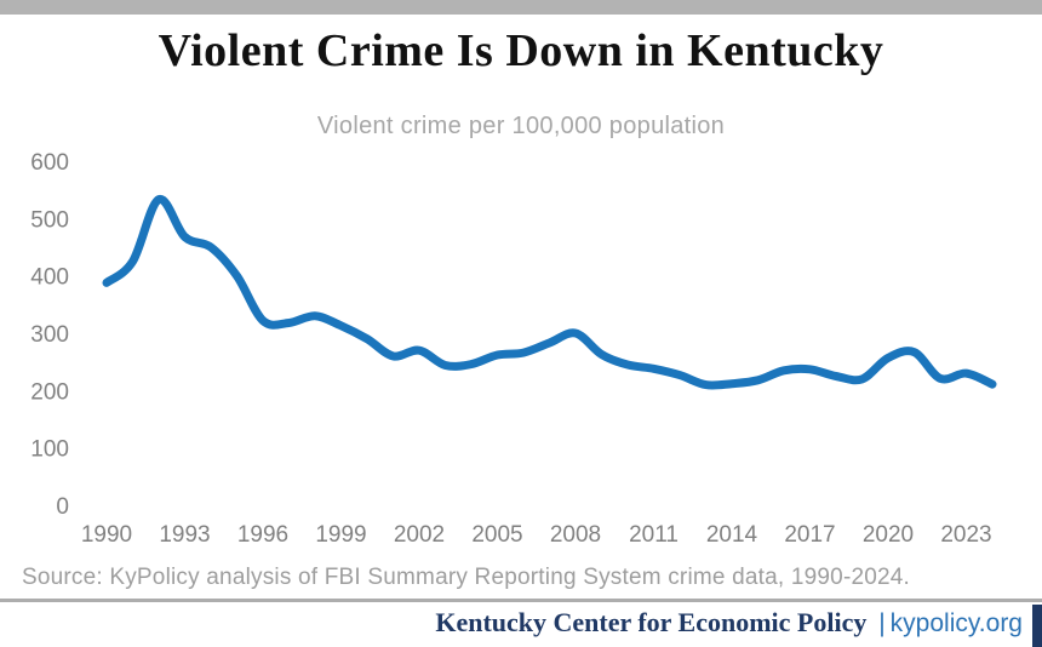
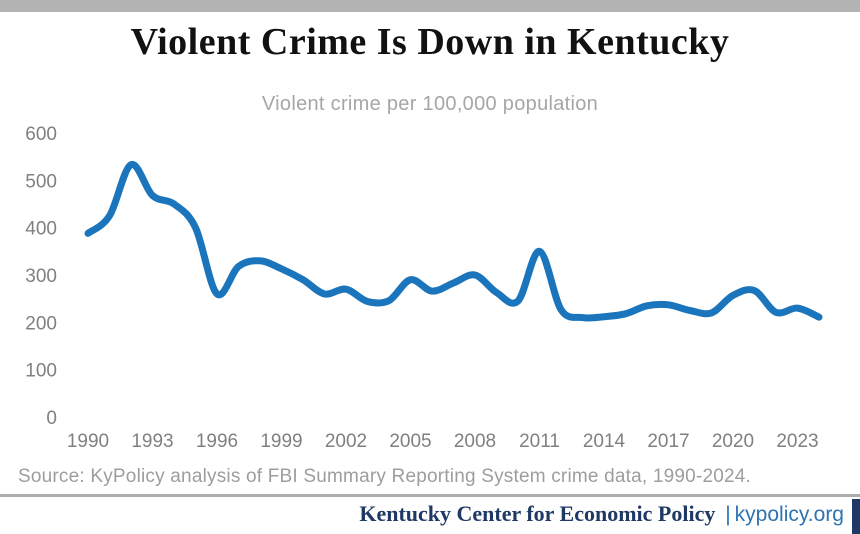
1996: 320 -> 260
2005: 260 -> 290
2011: 240 -> 350
